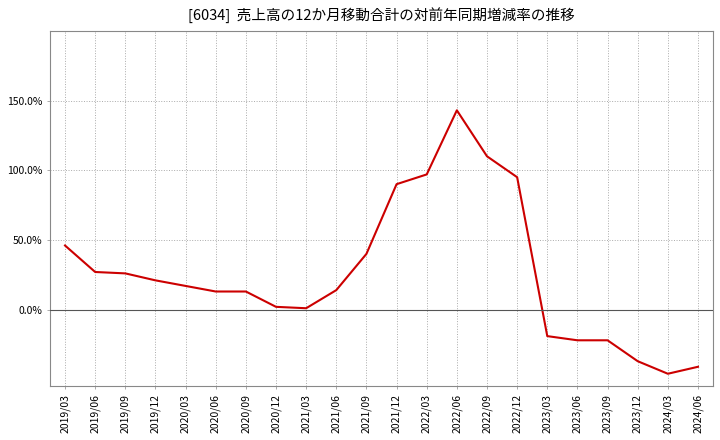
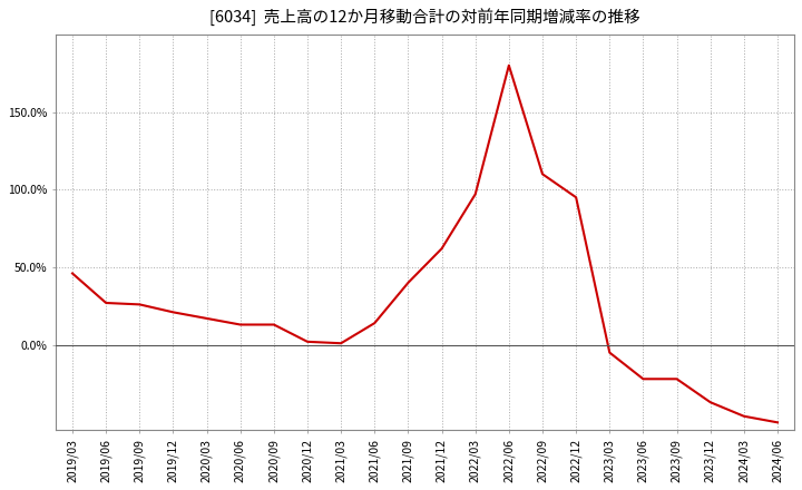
2021/12: 90% -> 62%
2022/06: 143% -> 180%
2023/03: -19% -> -5%
2024/06: -41% -> -50%
